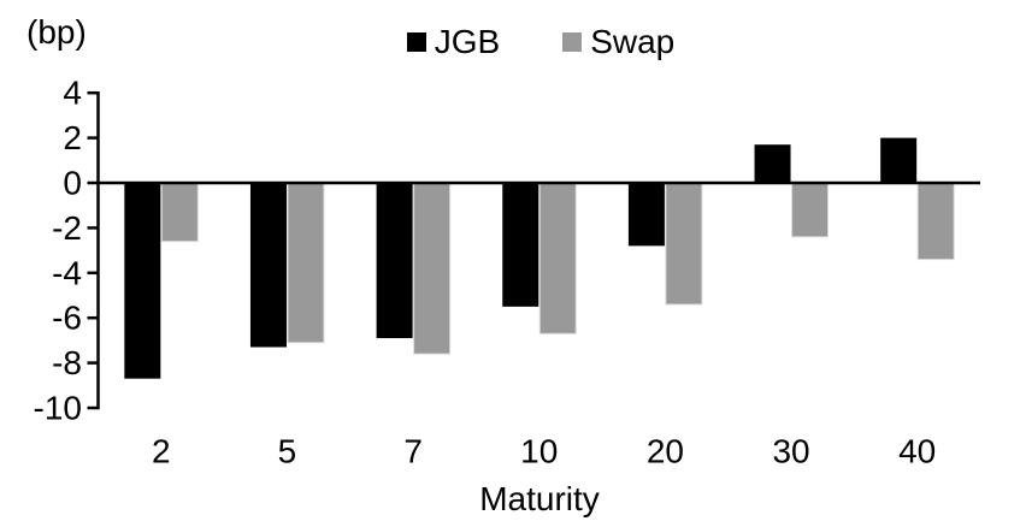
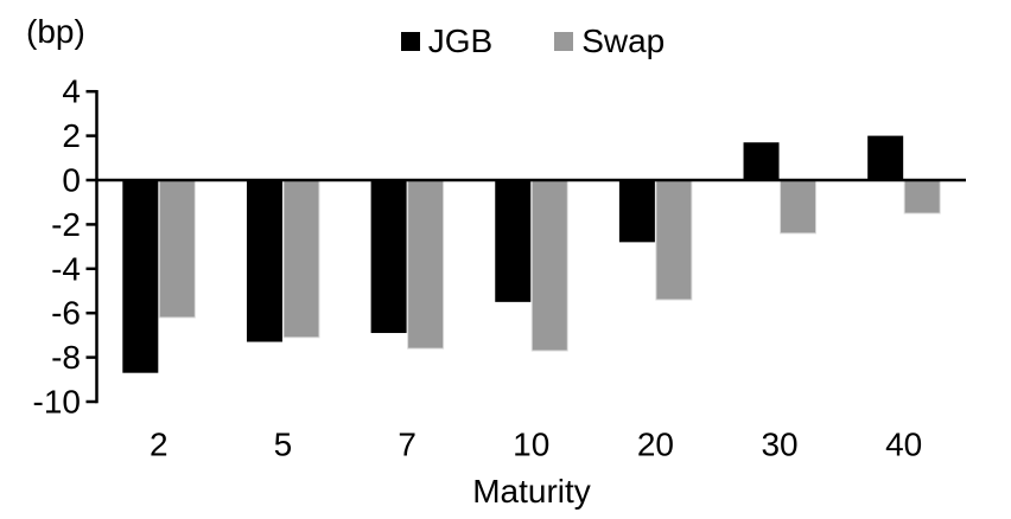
Swap/2: -2.6 -> -6.2
Swap/10: -6.7 -> -7.7
Swap/40: -3.4 -> -1.5
